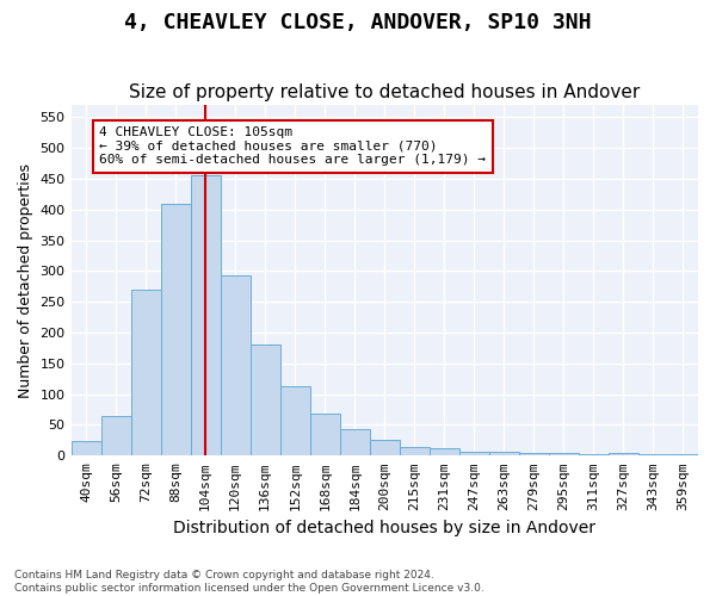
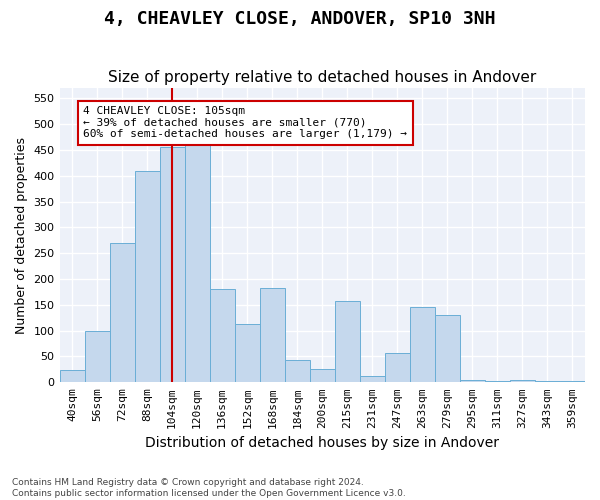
56sqm: 65 -> 100
120sqm: 293 -> 462
168sqm: 68 -> 182
215sqm: 15 -> 158
247sqm: 7 -> 56
263sqm: 7 -> 146
279sqm: 5 -> 130
